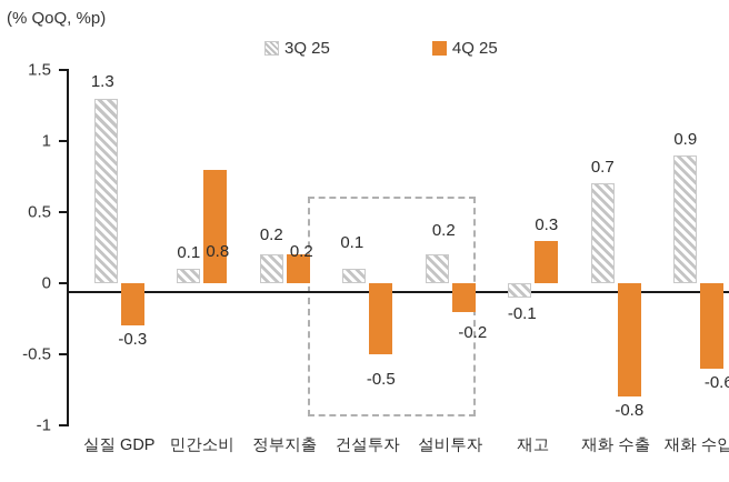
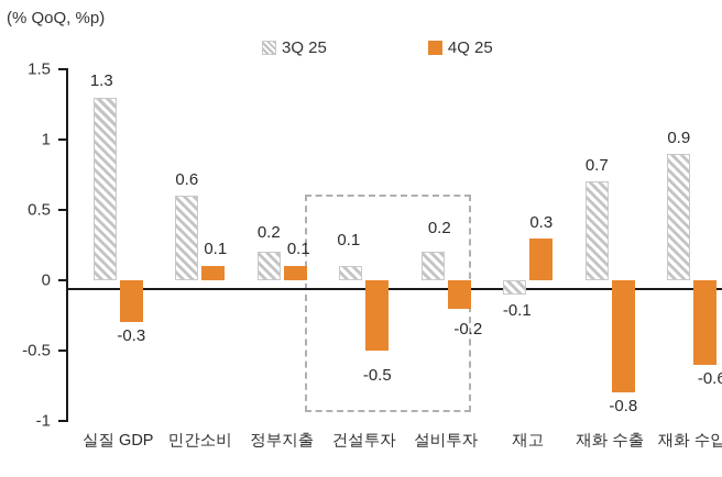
3Q 25/민간소비: 0.1 -> 0.6
4Q 25/민간소비: 0.8 -> 0.1
4Q 25/정부지출: 0.2 -> 0.1
